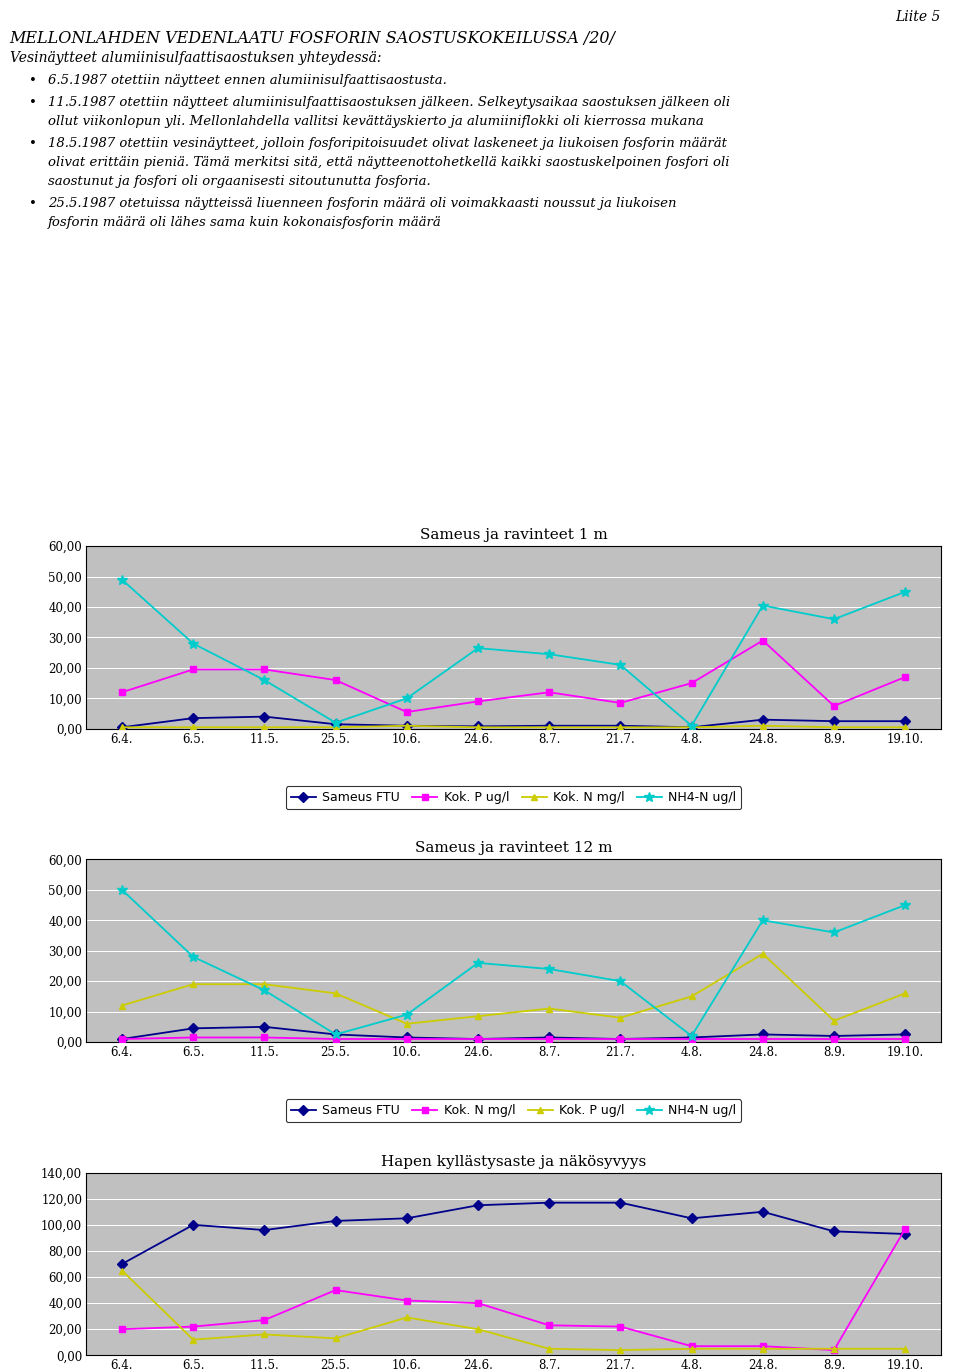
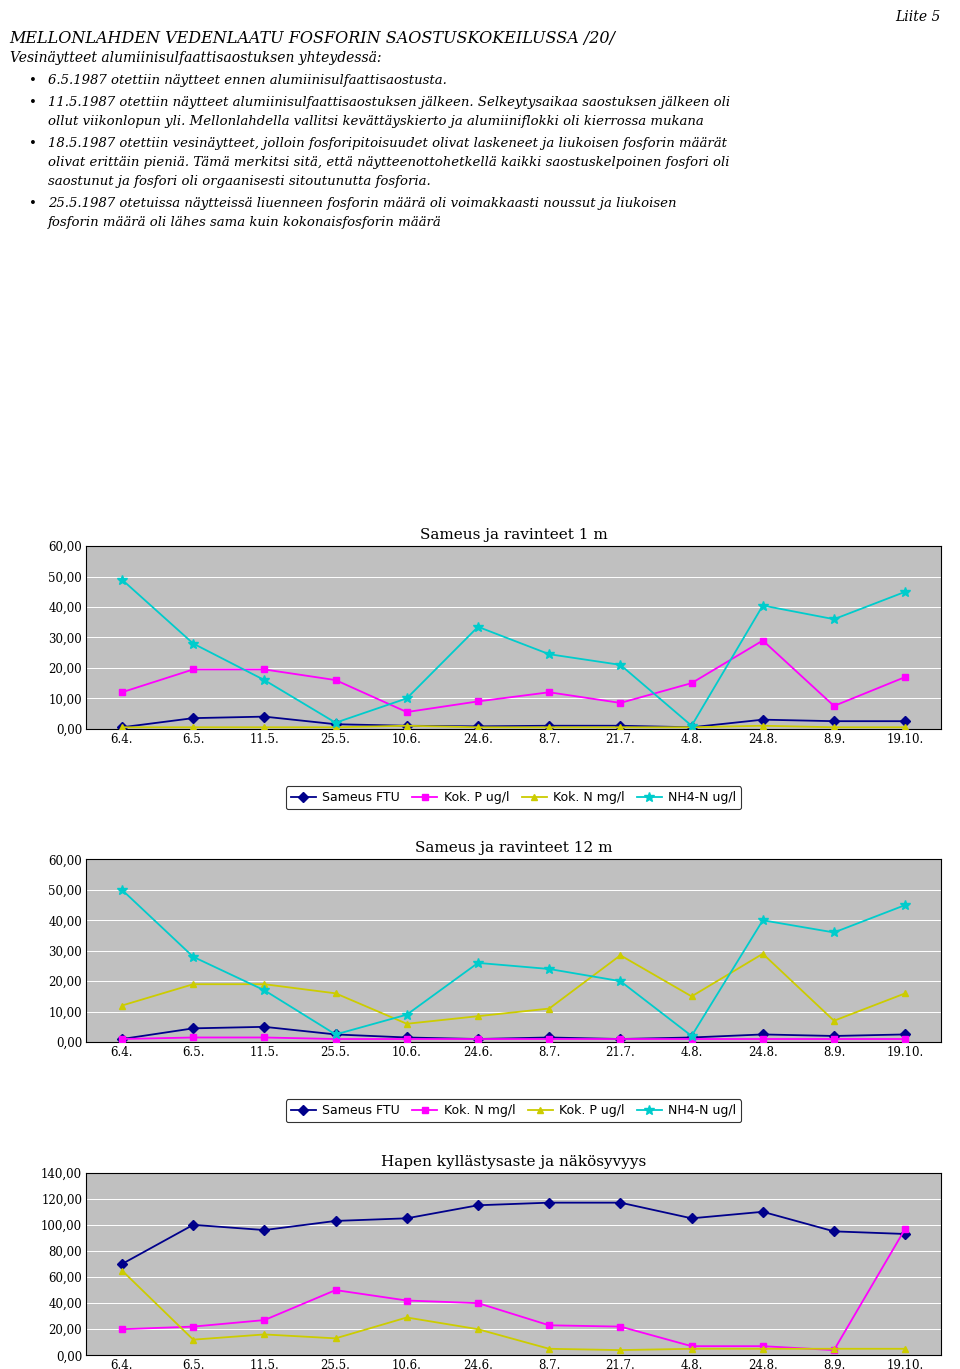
Sameus ja ravinteet 1 m/NH4-N ug/l/24.6.: 26,5 -> 33,5
Sameus ja ravinteet 12 m/Kok. P ug/l/21.7.: 8,0 -> 28,5
